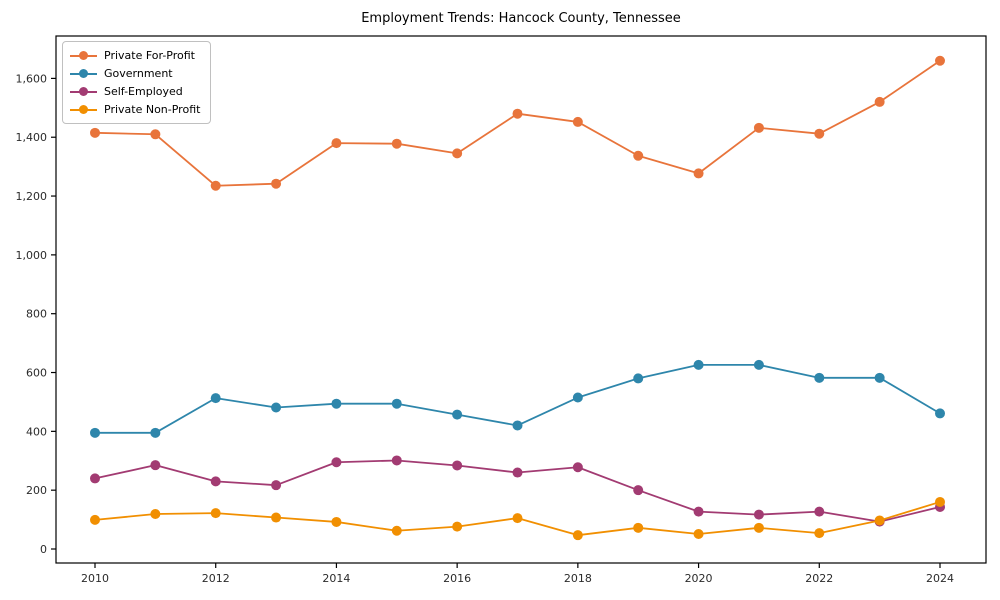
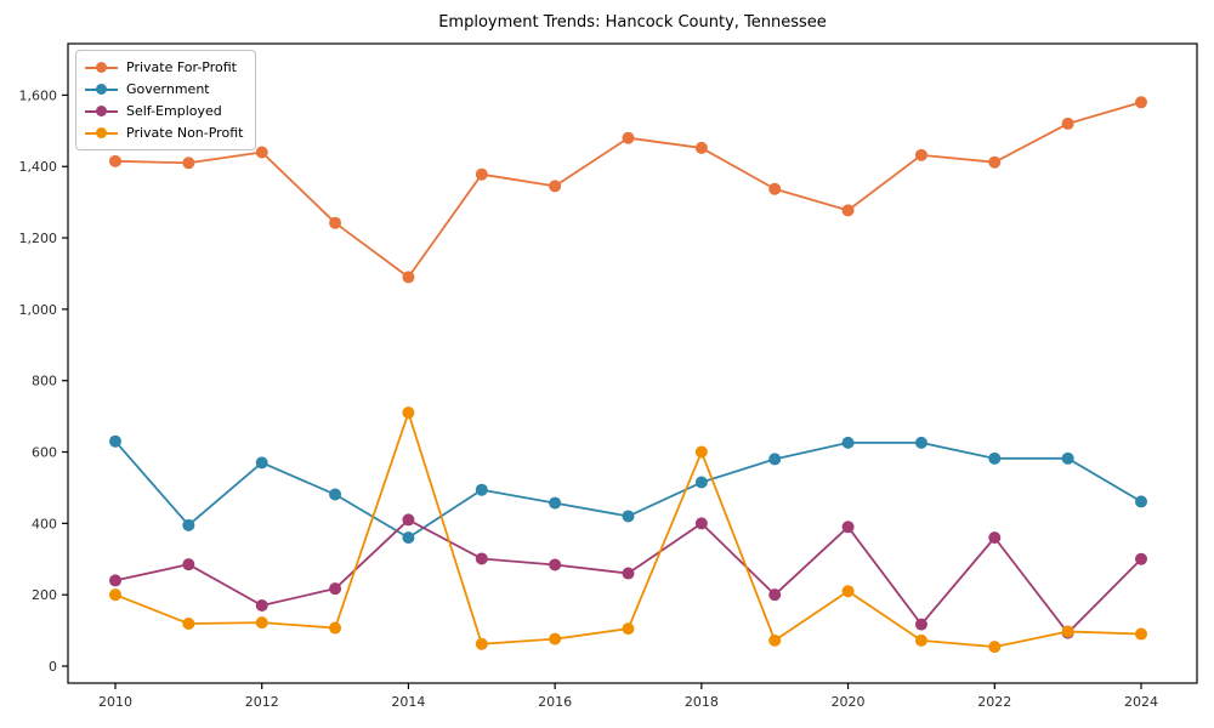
Government/2010: 400 -> 630
Private Non-Profit/2010: 100 -> 200
Private For-Profit/2012: 1240 -> 1440
Government/2012: 510 -> 570
Self-Employed/2012: 230 -> 170
Private For-Profit/2014: 1380 -> 1090
Government/2014: 490 -> 360
Self-Employed/2014: 300 -> 410
Private Non-Profit/2014: 90 -> 710
Self-Employed/2018: 280 -> 400
Private Non-Profit/2018: 50 -> 600
Self-Employed/2020: 130 -> 390
Private Non-Profit/2020: 50 -> 210
Self-Employed/2022: 130 -> 360
Private For-Profit/2024: 1660 -> 1580
Self-Employed/2024: 140 -> 300
Private Non-Profit/2024: 160 -> 90
